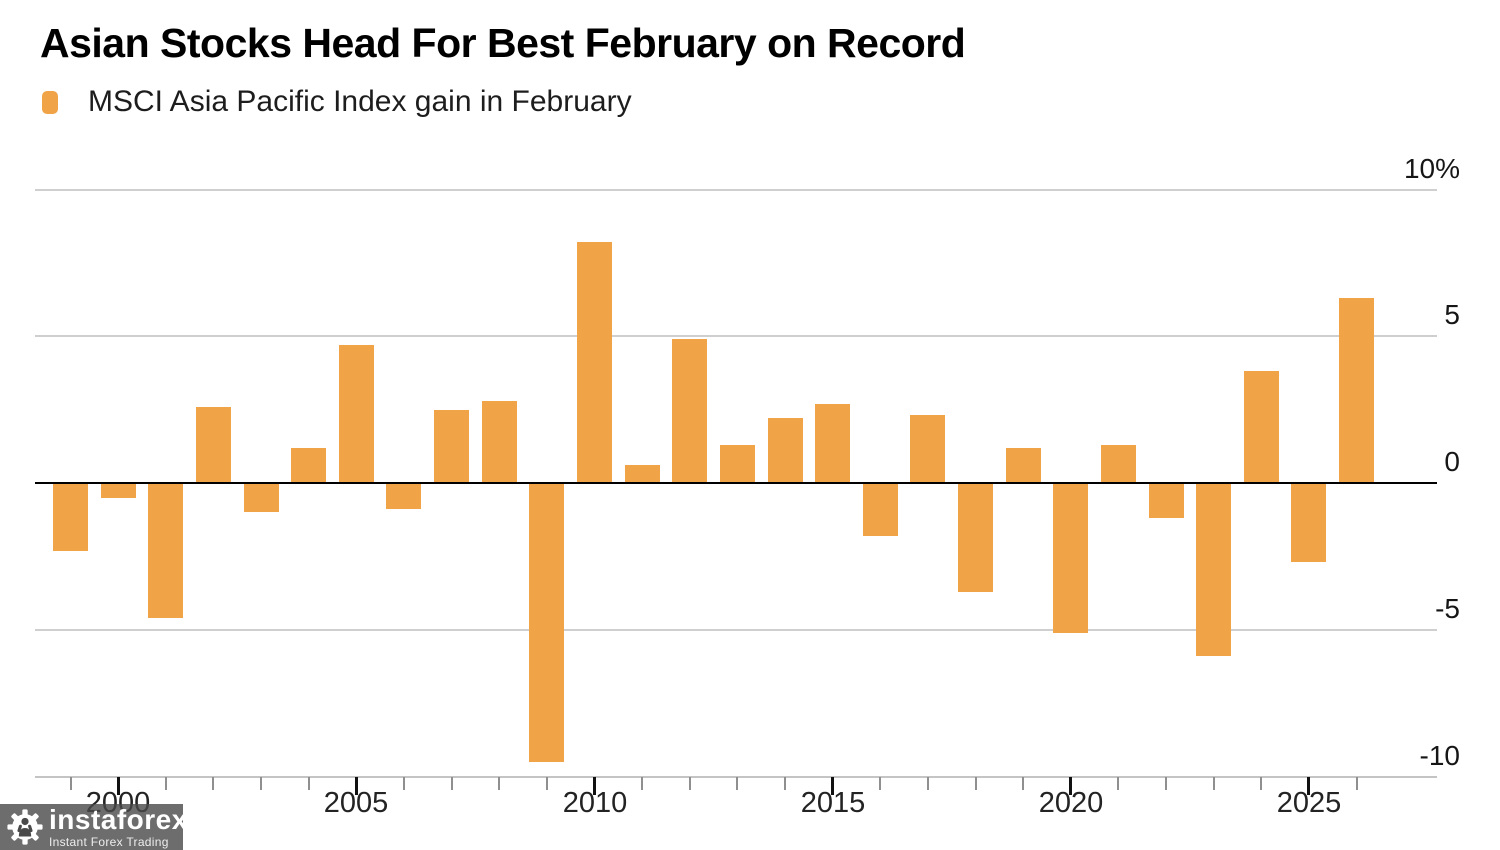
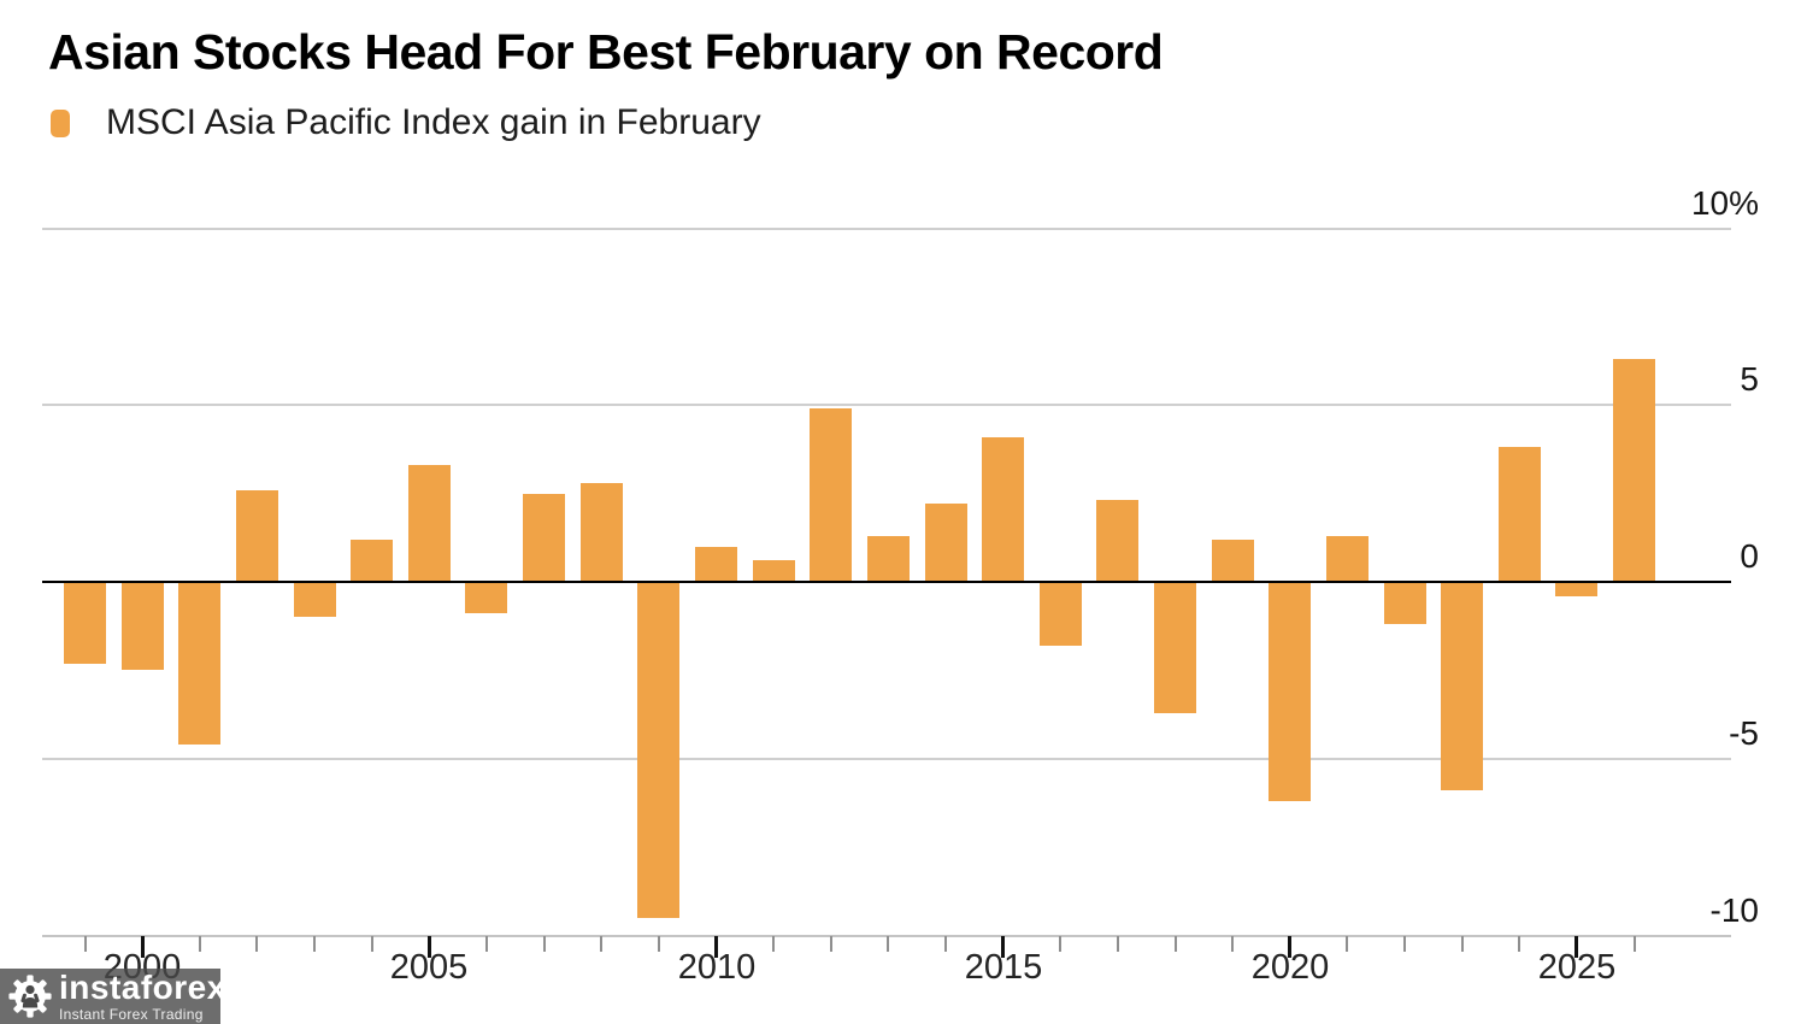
2000: -0.5% -> -2.5%
2005: 4.7% -> 3.3%
2010: 8.2% -> 1.0%
2015: 2.7% -> 4.1%
2020: -5.1% -> -6.2%
2025: -2.7% -> -0.4%
